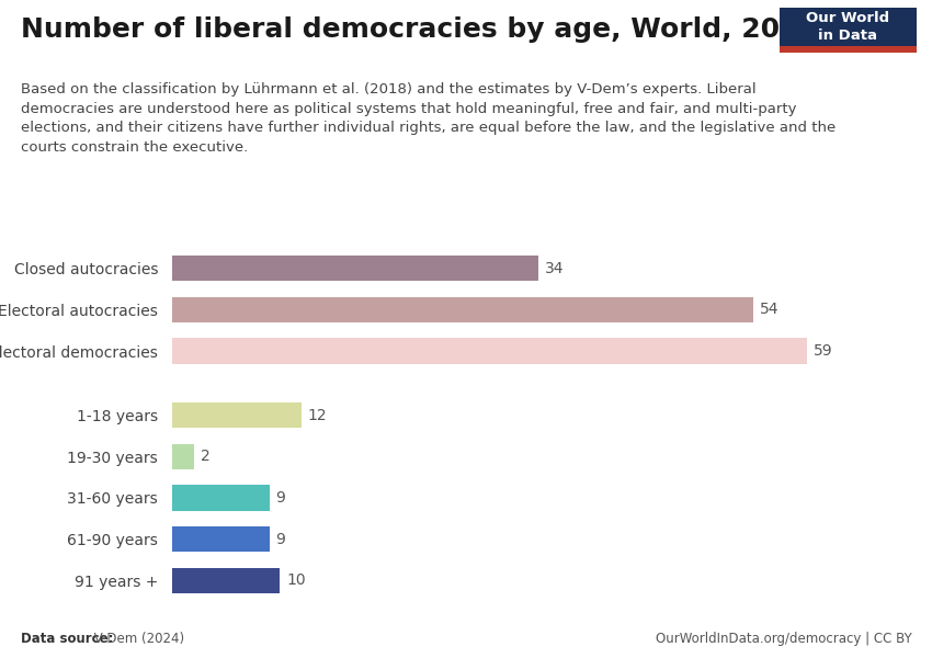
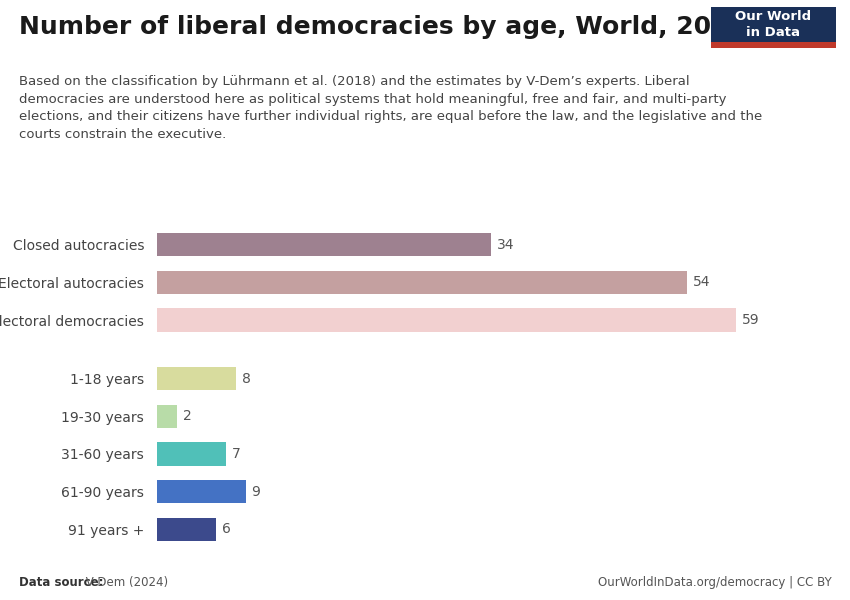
1-18 years: 12 -> 8
31-60 years: 9 -> 7
91 years +: 10 -> 6
